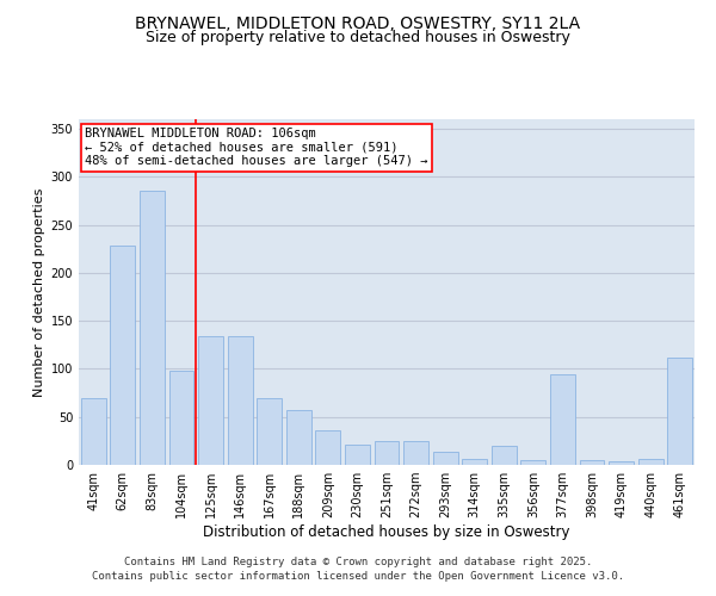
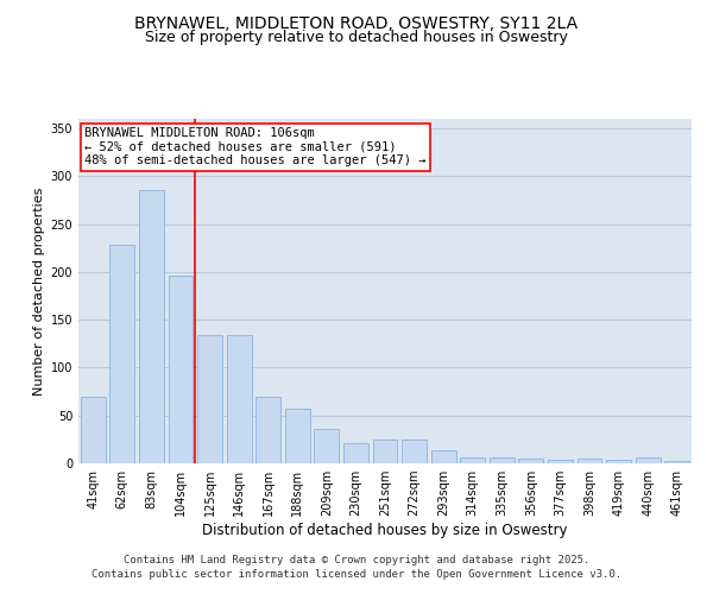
104sqm: 98 -> 196
335sqm: 20 -> 6
377sqm: 94 -> 4
461sqm: 112 -> 2
